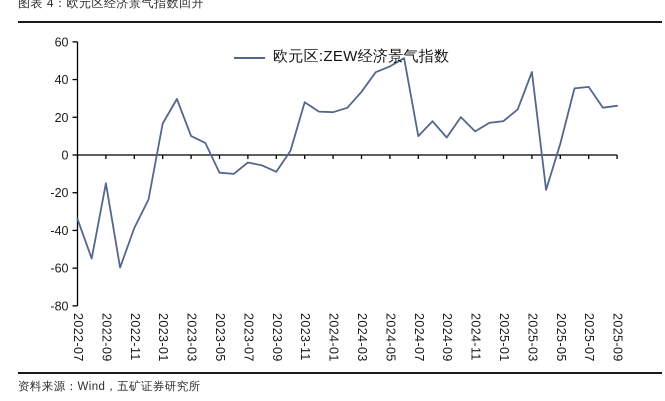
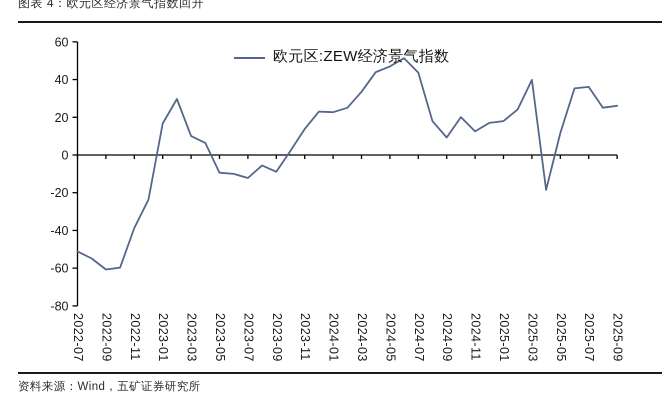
2022-07: -34 -> -51
2022-09: -15 -> -61
2023-07: -4 -> -12
2023-11: 28 -> 14
2024-07: 10 -> 44
2025-03: 44 -> 40
2025-05: 6 -> 12
